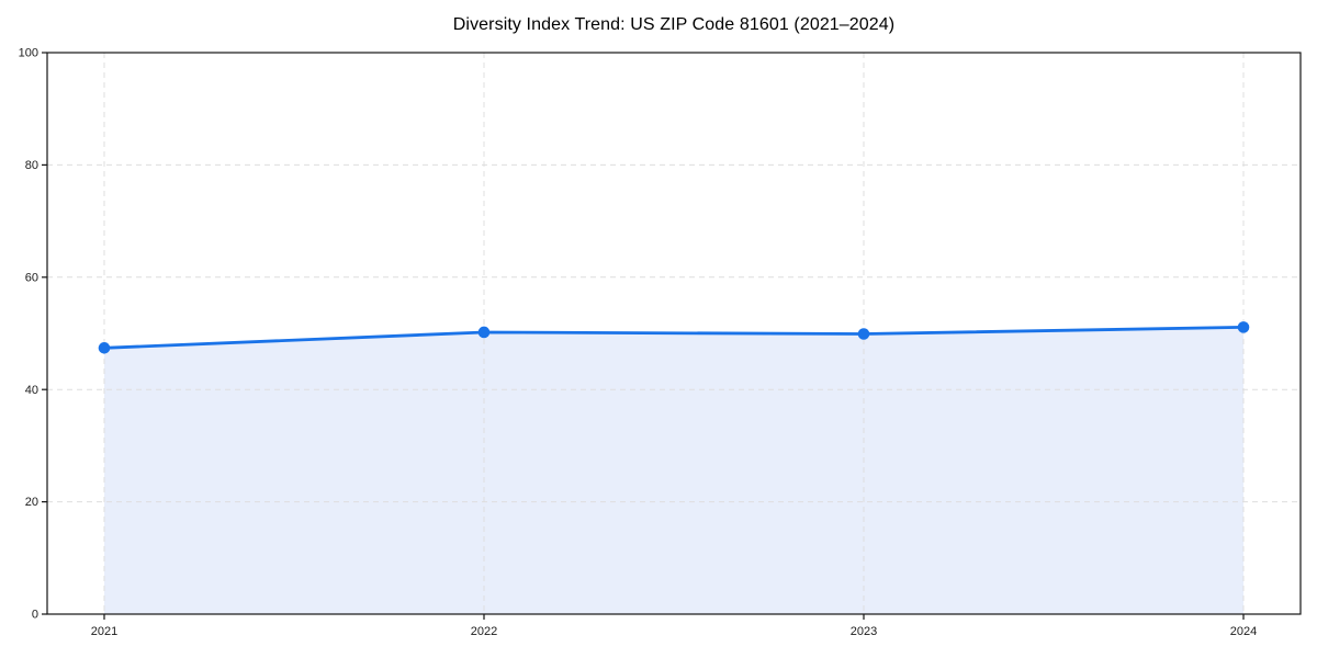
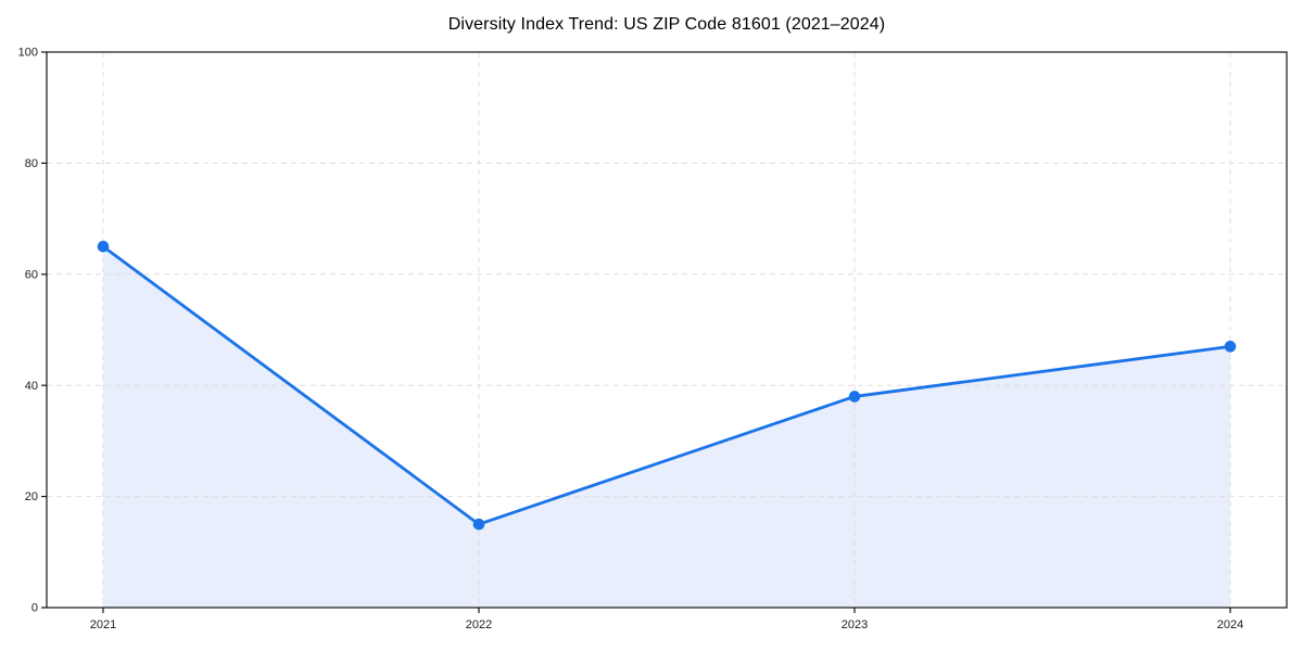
2021: 47 -> 65
2022: 50 -> 15
2023: 50 -> 38
2024: 51 -> 47
